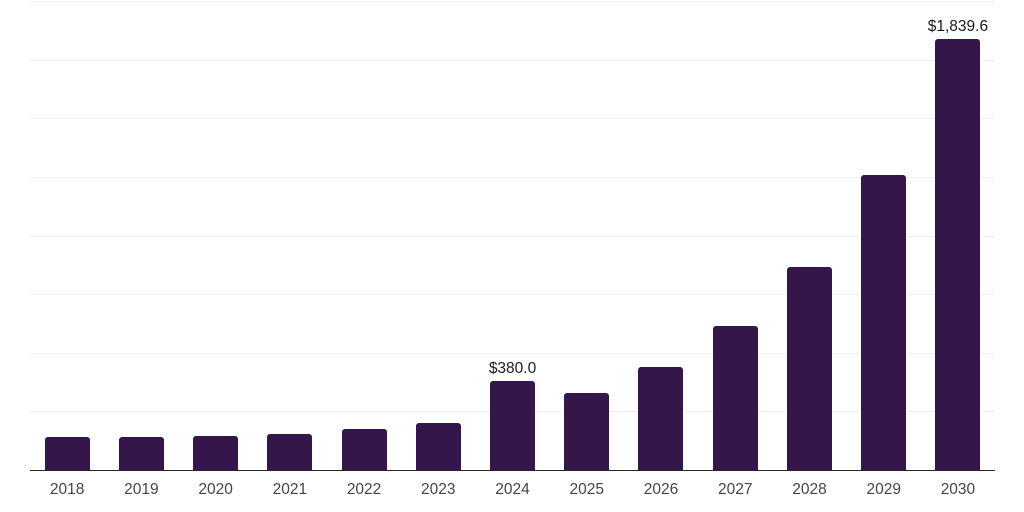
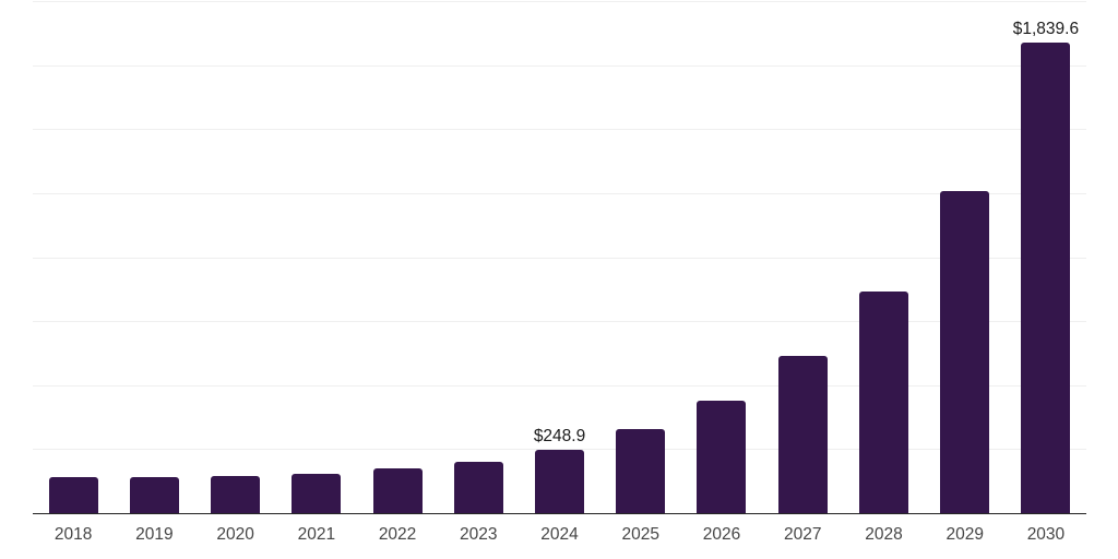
2024: $380.0 -> $248.9
